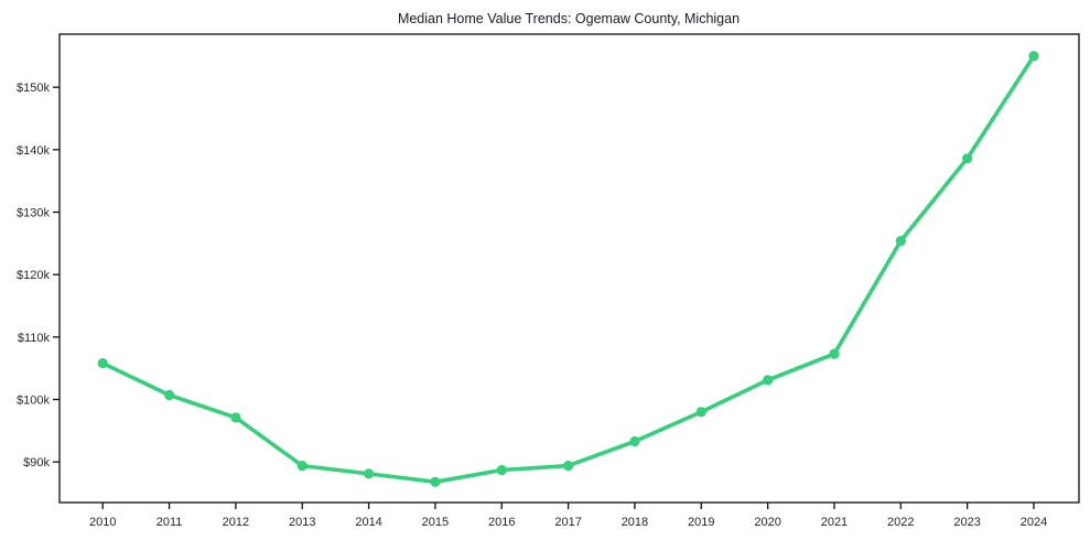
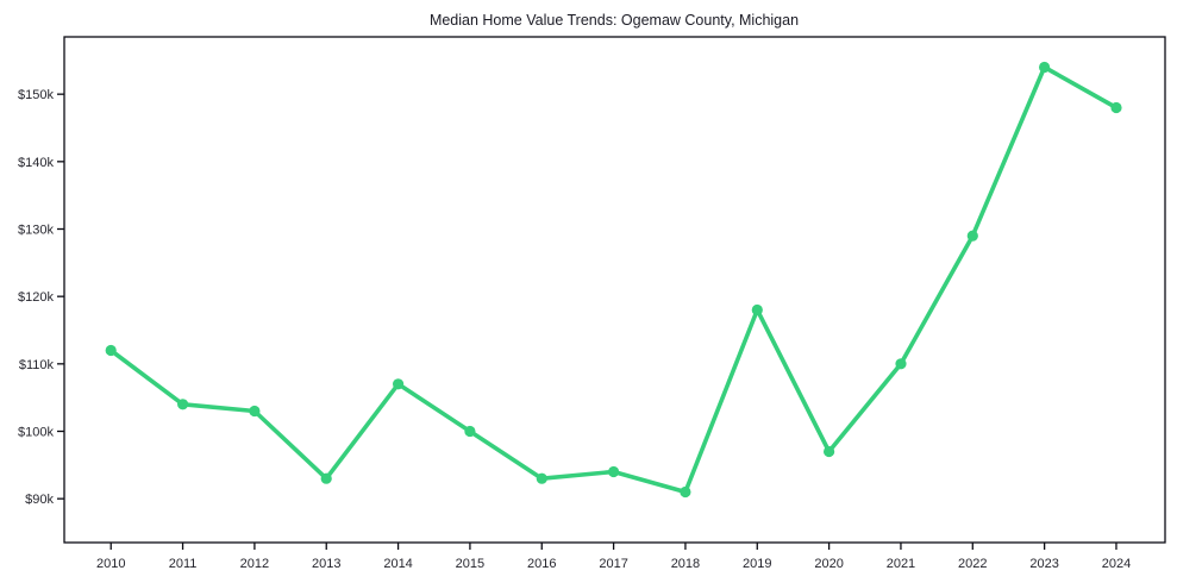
2010: $106k -> $112k
2011: $101k -> $104k
2012: $97k -> $103k
2013: $89k -> $93k
2014: $88k -> $107k
2015: $87k -> $100k
2016: $89k -> $93k
2017: $89k -> $94k
2018: $93k -> $91k
2019: $98k -> $118k
2020: $103k -> $97k
2021: $107k -> $110k
2022: $125k -> $129k
2023: $139k -> $154k
2024: $155k -> $148k
